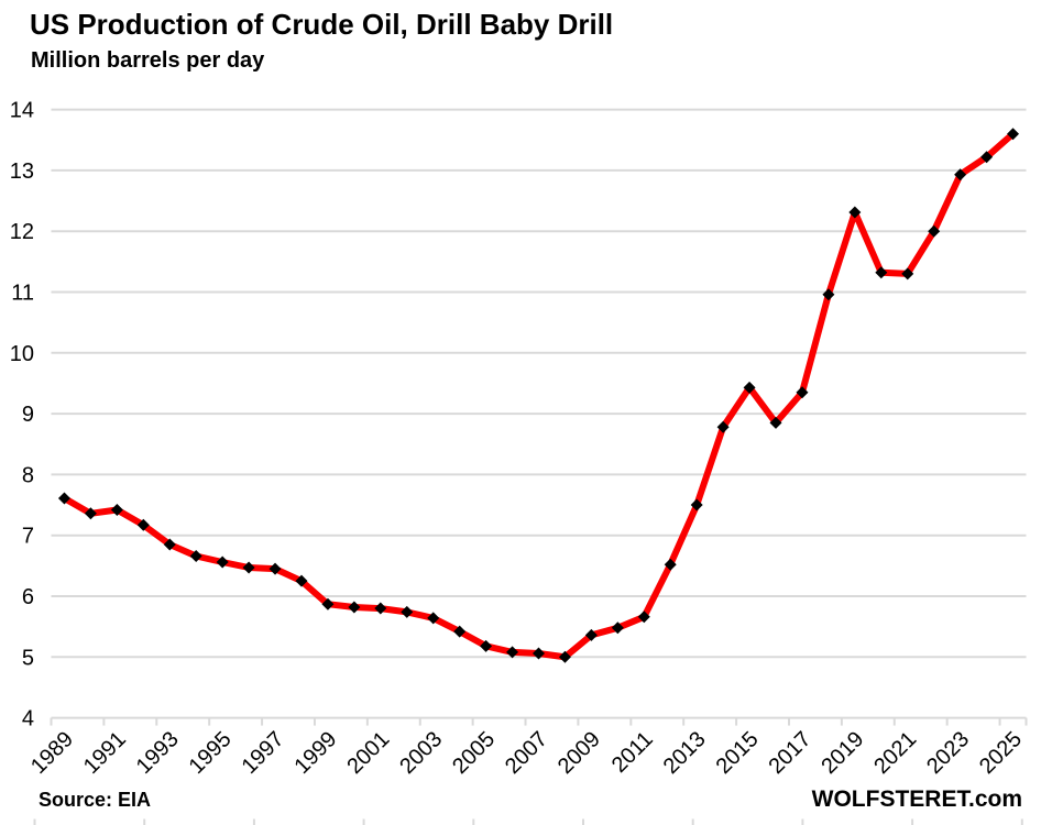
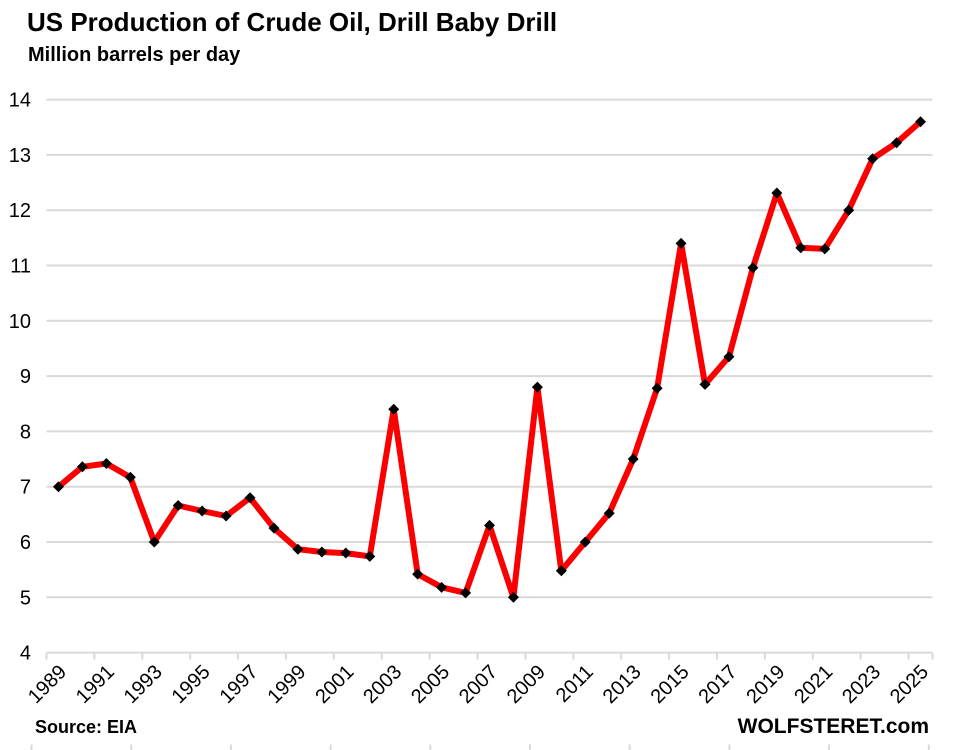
1989: 7.6 -> 7.0
1993: 6.8 -> 6.0
1997: 6.5 -> 6.8
2003: 5.6 -> 8.4
2007: 5.1 -> 6.3
2009: 5.4 -> 8.8
2011: 5.7 -> 6.0
2015: 9.4 -> 11.4
